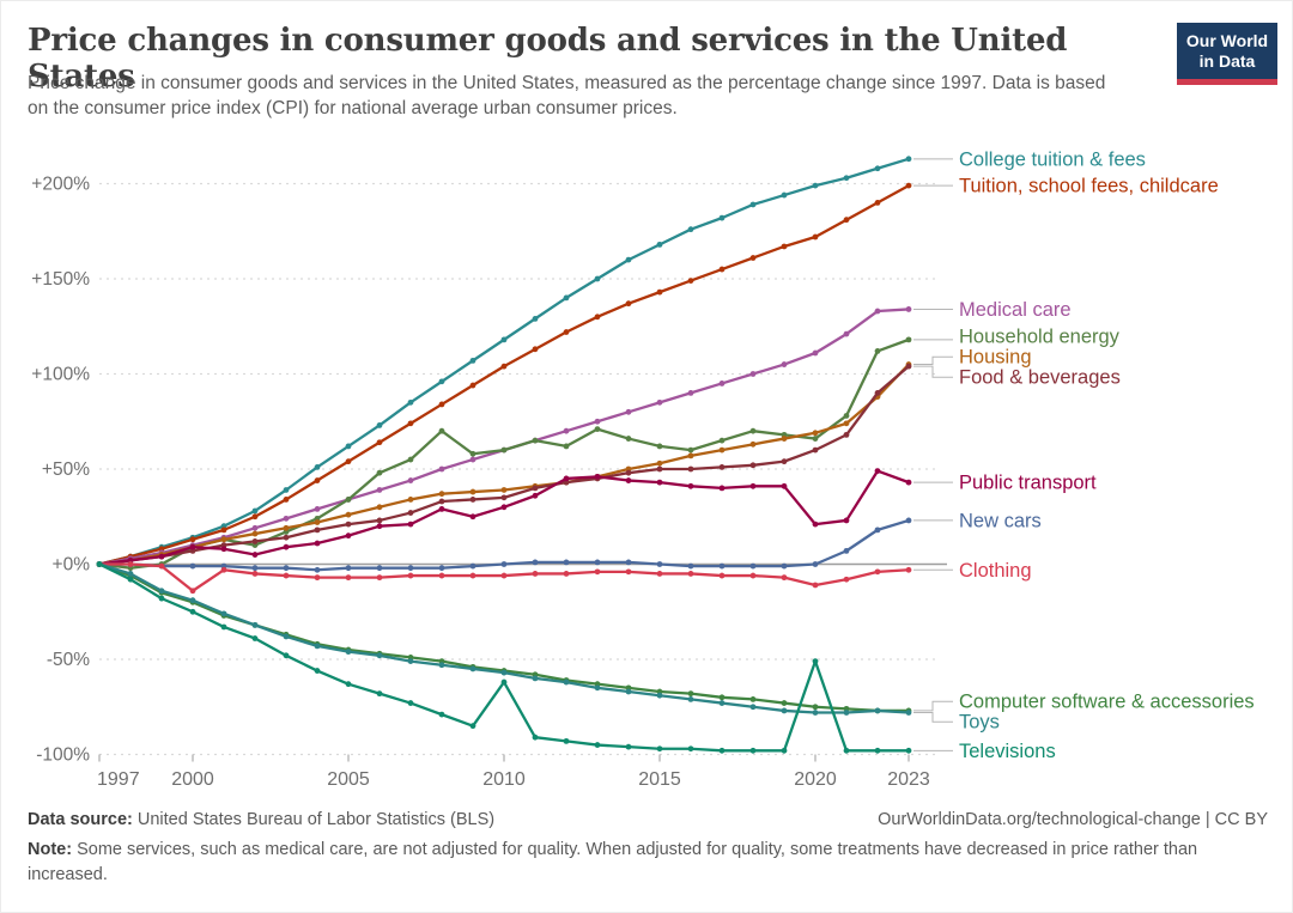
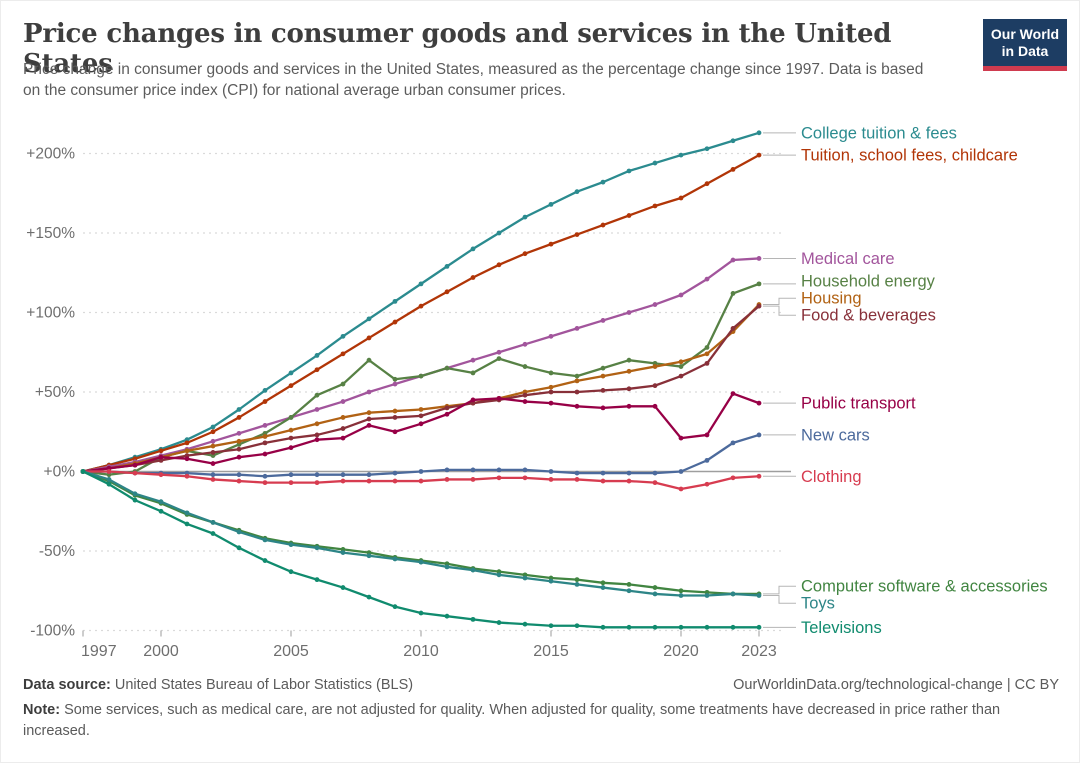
Clothing/2000: -14% -> -2%
Televisions/2010: -62% -> -89%
Televisions/2020: -51% -> -98%
